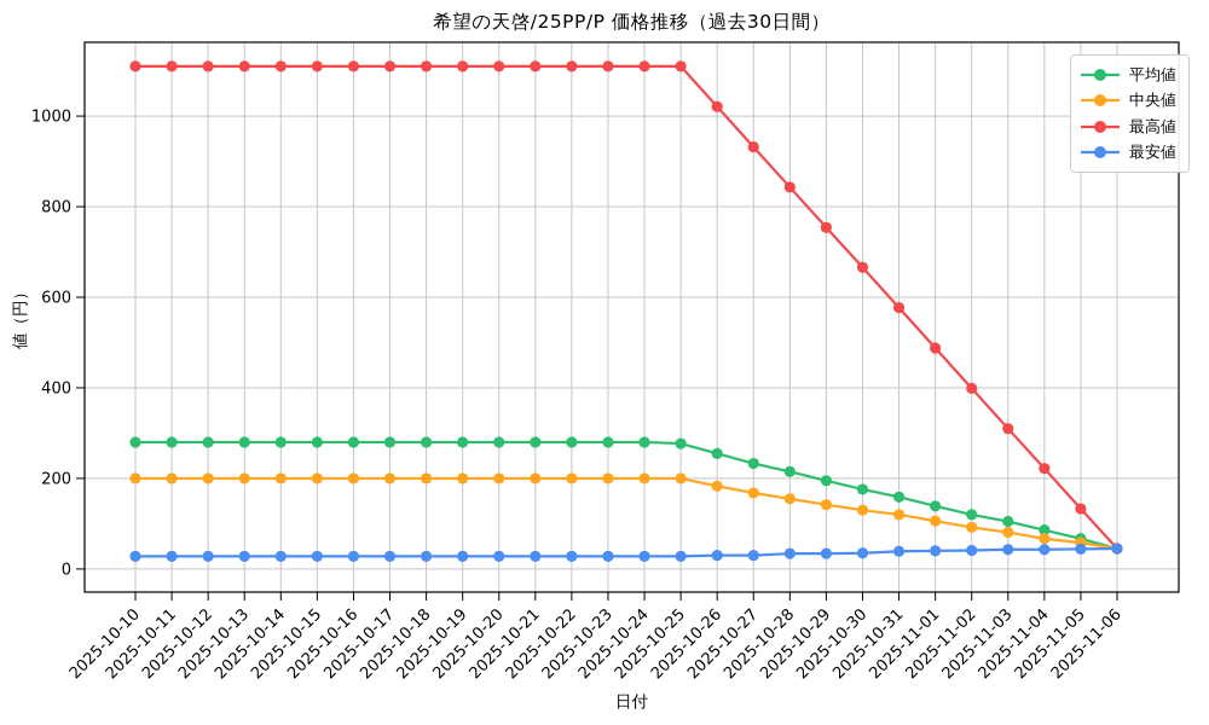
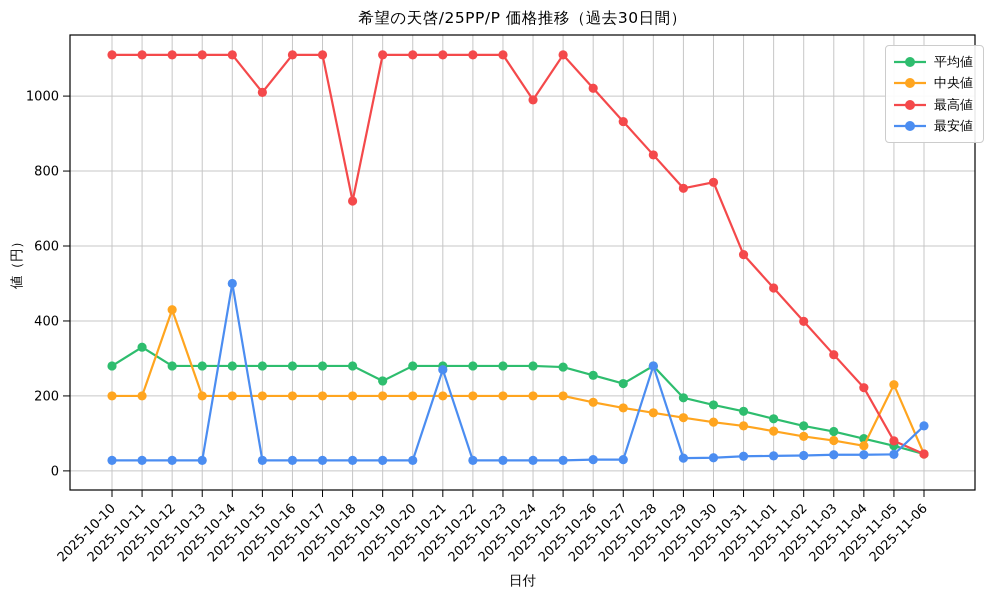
平均値/2025-10-11: 280 -> 330
中央値/2025-10-12: 200 -> 430
最安値/2025-10-14: 30 -> 500
最高値/2025-10-15: 1110 -> 1010
最高値/2025-10-18: 1110 -> 720
平均値/2025-10-19: 280 -> 240
最安値/2025-10-21: 30 -> 270
最高値/2025-10-24: 1110 -> 990
平均値/2025-10-28: 220 -> 280
最安値/2025-10-28: 30 -> 280
最高値/2025-10-30: 670 -> 770
中央値/2025-11-05: 60 -> 230
最高値/2025-11-05: 130 -> 80
最安値/2025-11-06: 40 -> 120
